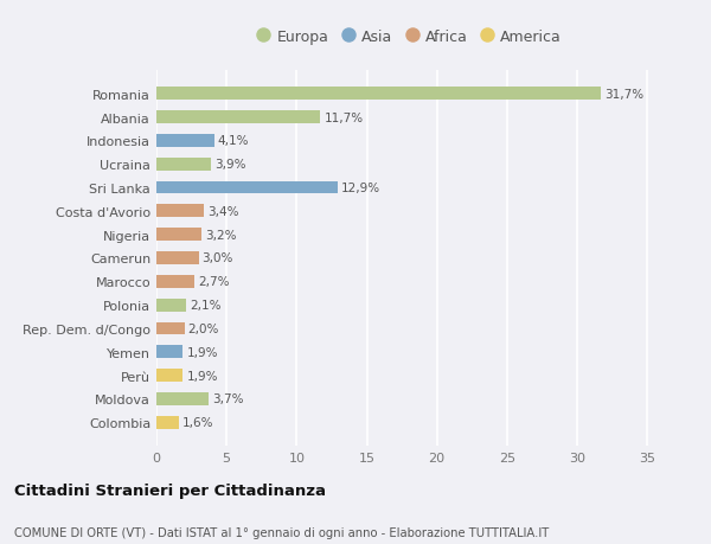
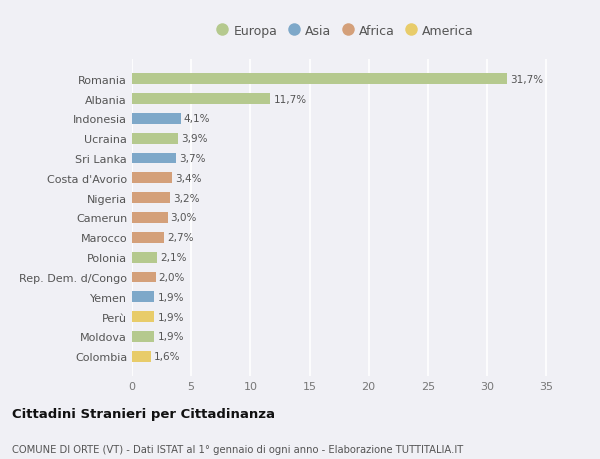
Sri Lanka: 12,9% -> 3,7%
Moldova: 3,7% -> 1,9%
